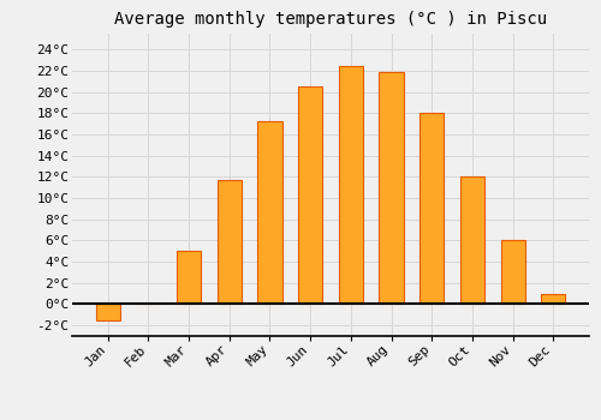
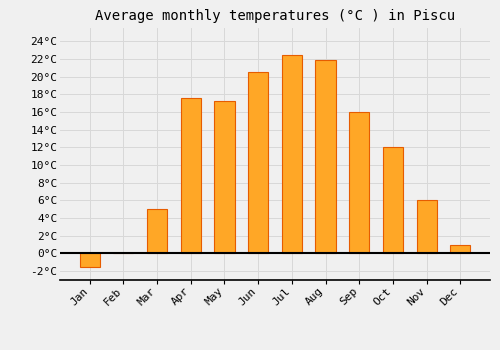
Apr: 11.7°C -> 17.6°C
Sep: 18.0°C -> 16.0°C
